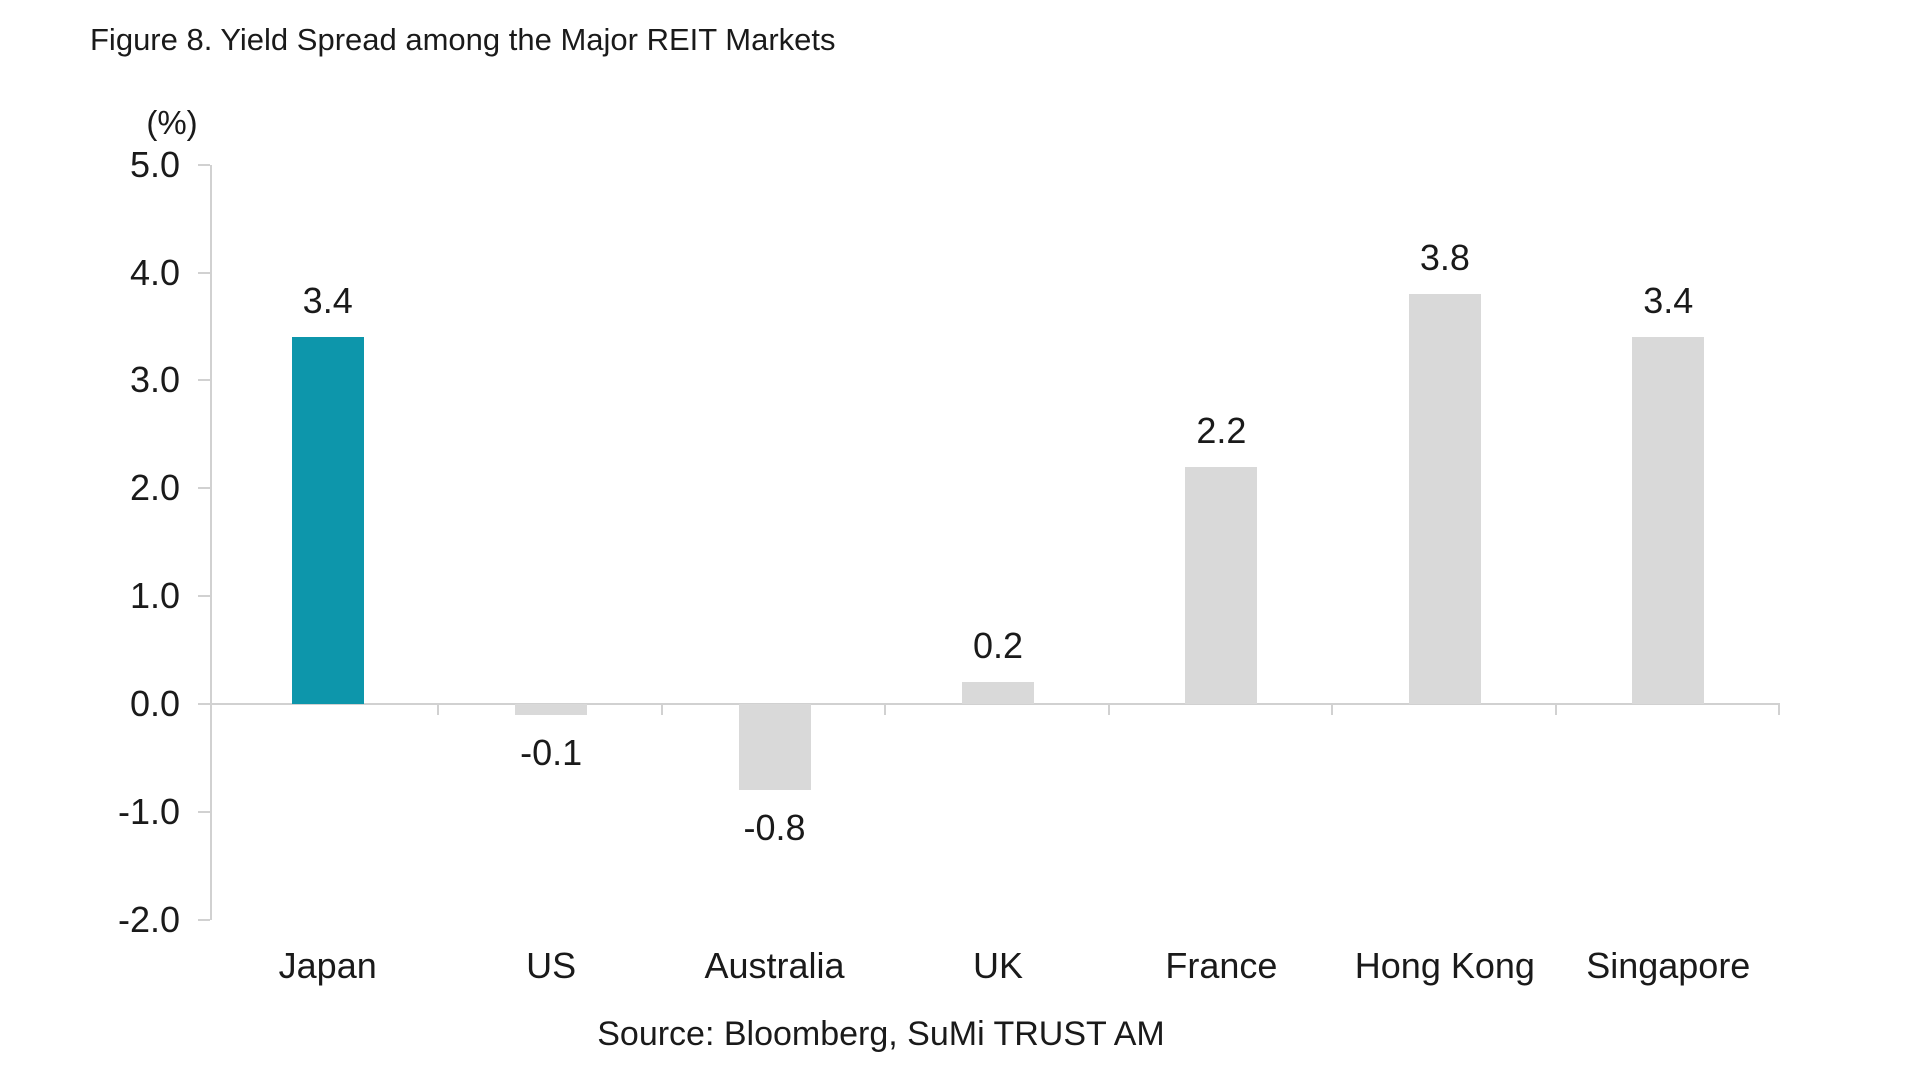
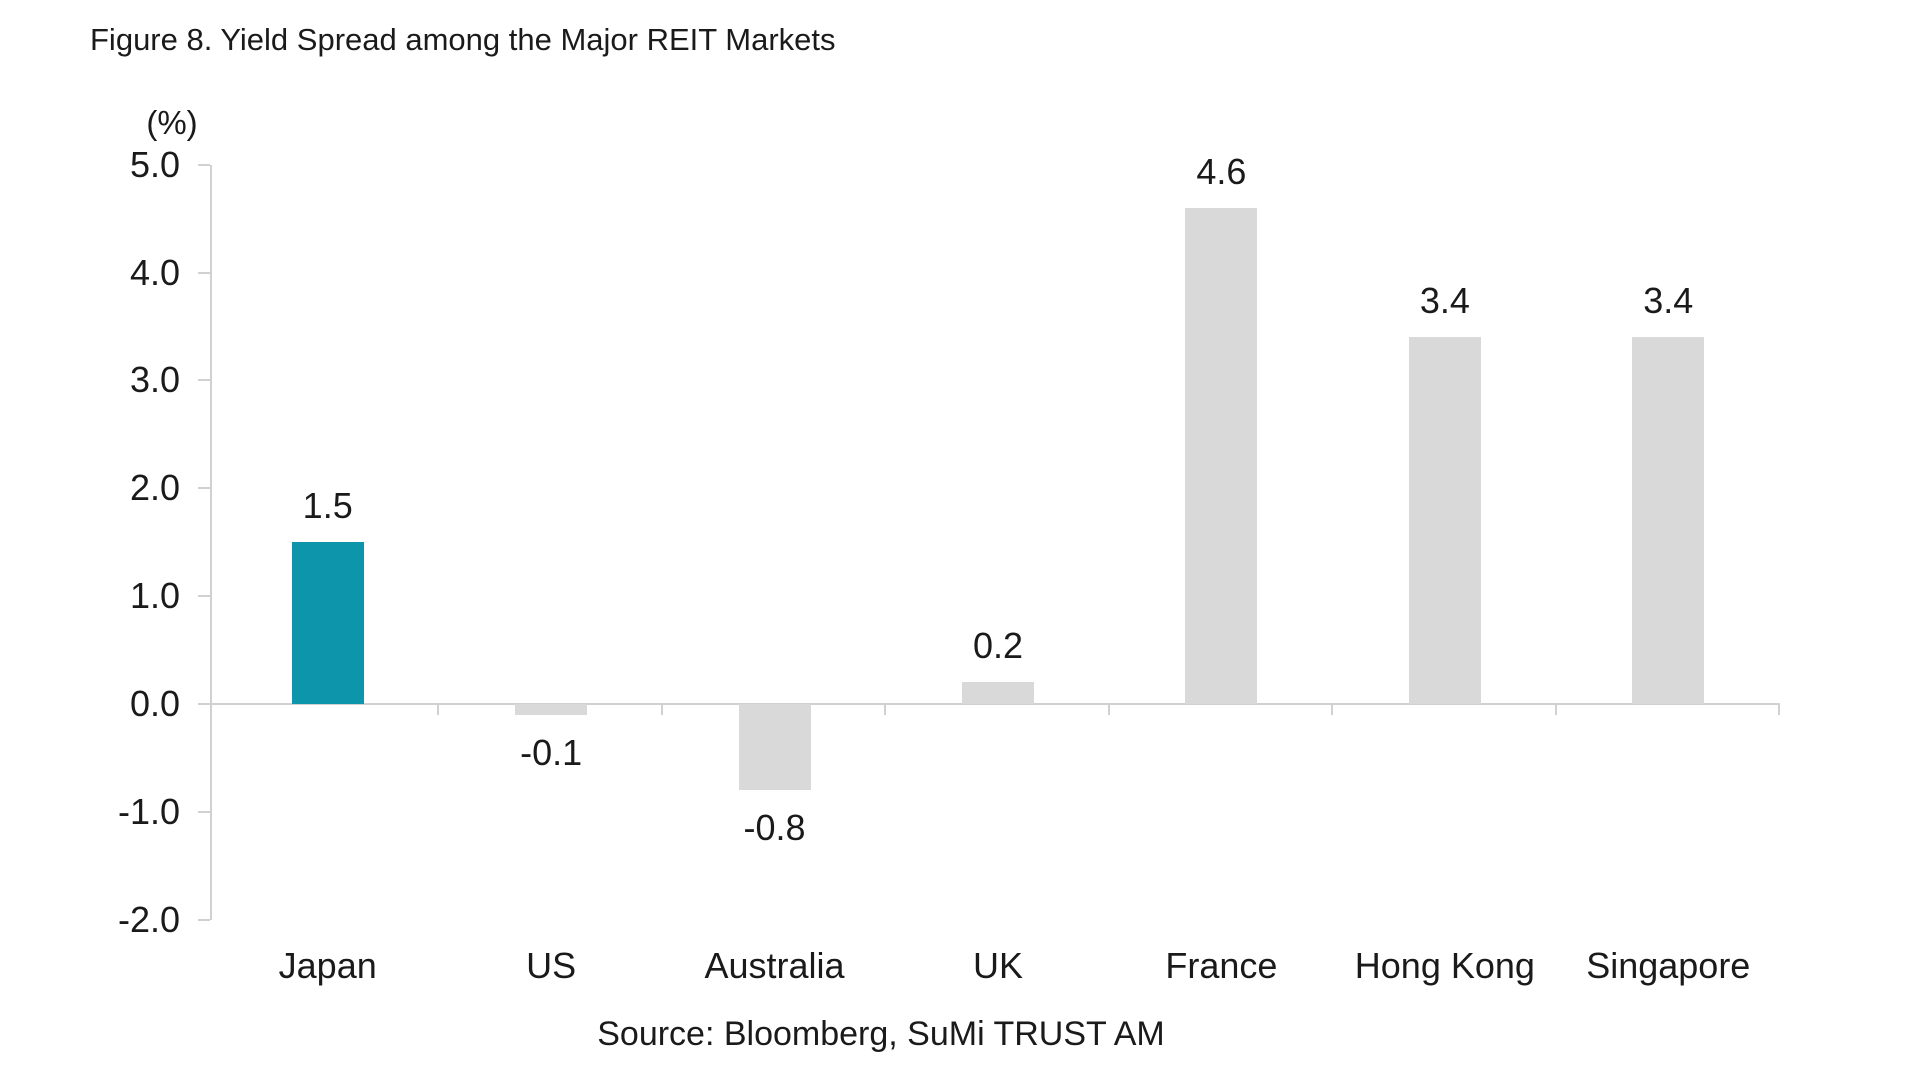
Japan: 3.4 -> 1.5
France: 2.2 -> 4.6
Hong Kong: 3.8 -> 3.4
